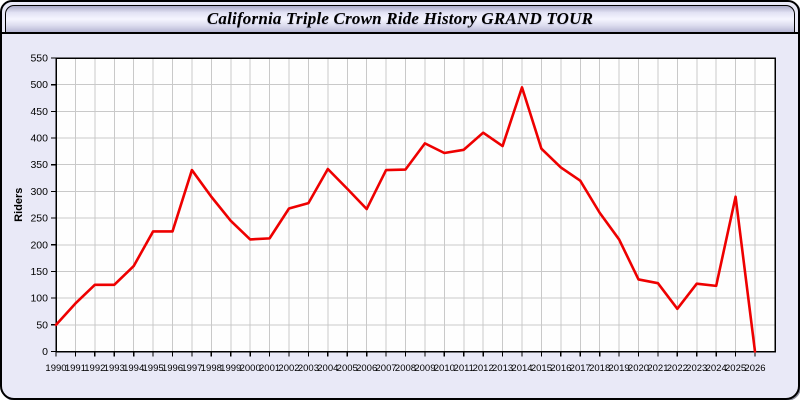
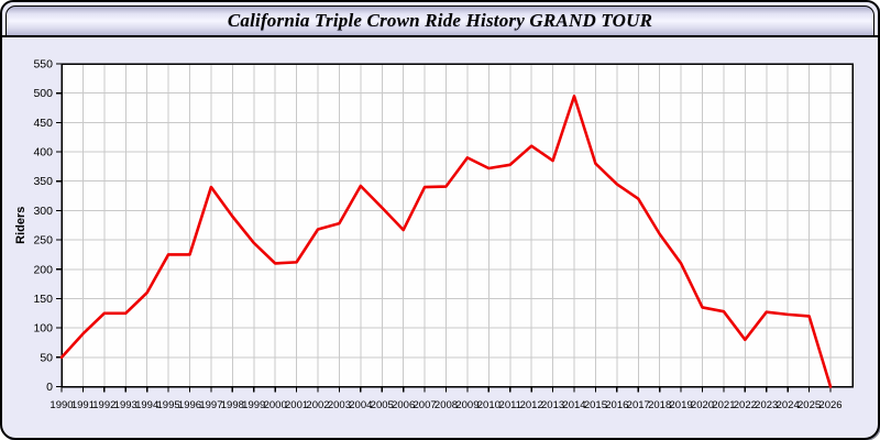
2025: 290 -> 120
